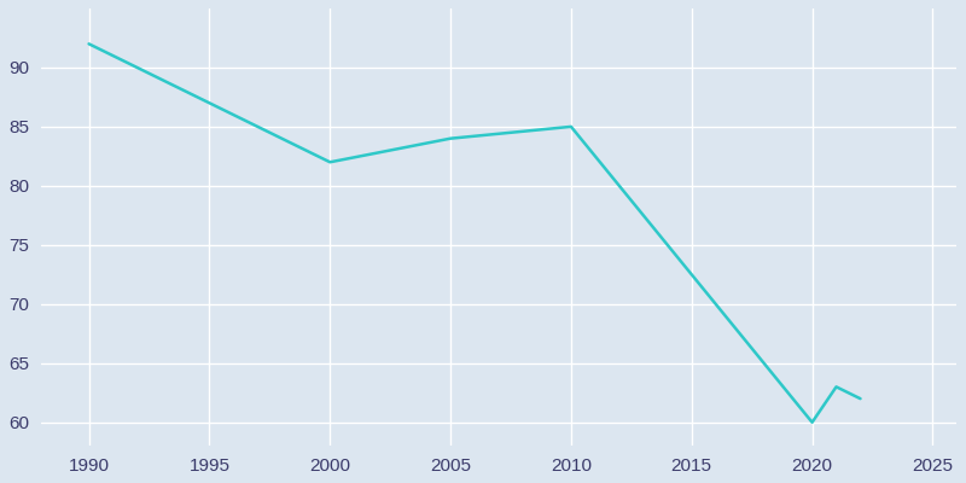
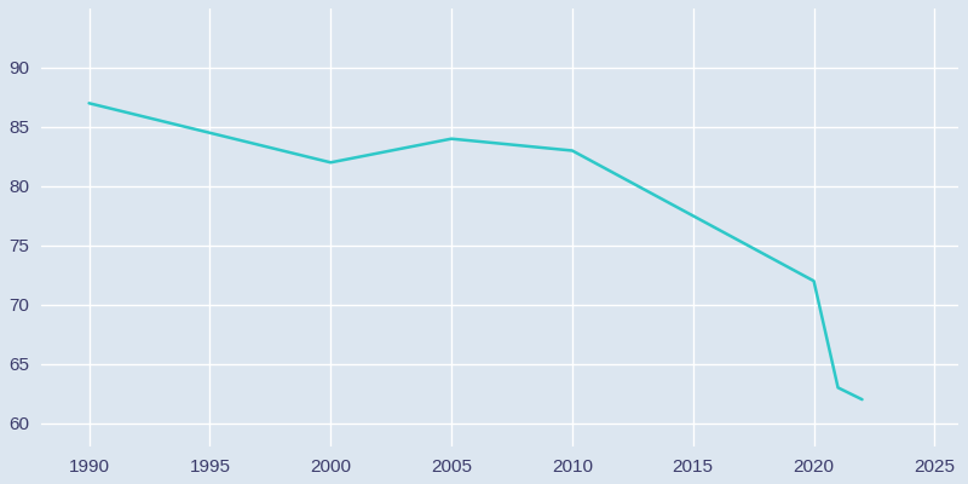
1990: 92 -> 87
2010: 85 -> 83
2020: 60 -> 72
